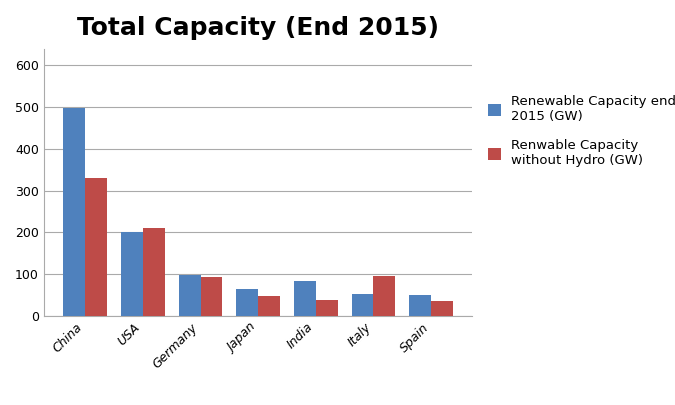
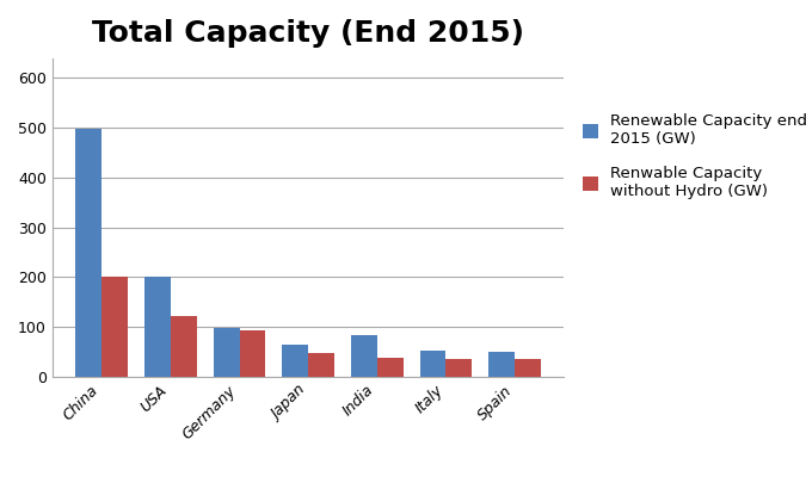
Renwable Capacity without Hydro (GW)/China: 330 -> 200
Renwable Capacity without Hydro (GW)/USA: 210 -> 122
Renwable Capacity without Hydro (GW)/Italy: 95 -> 35
